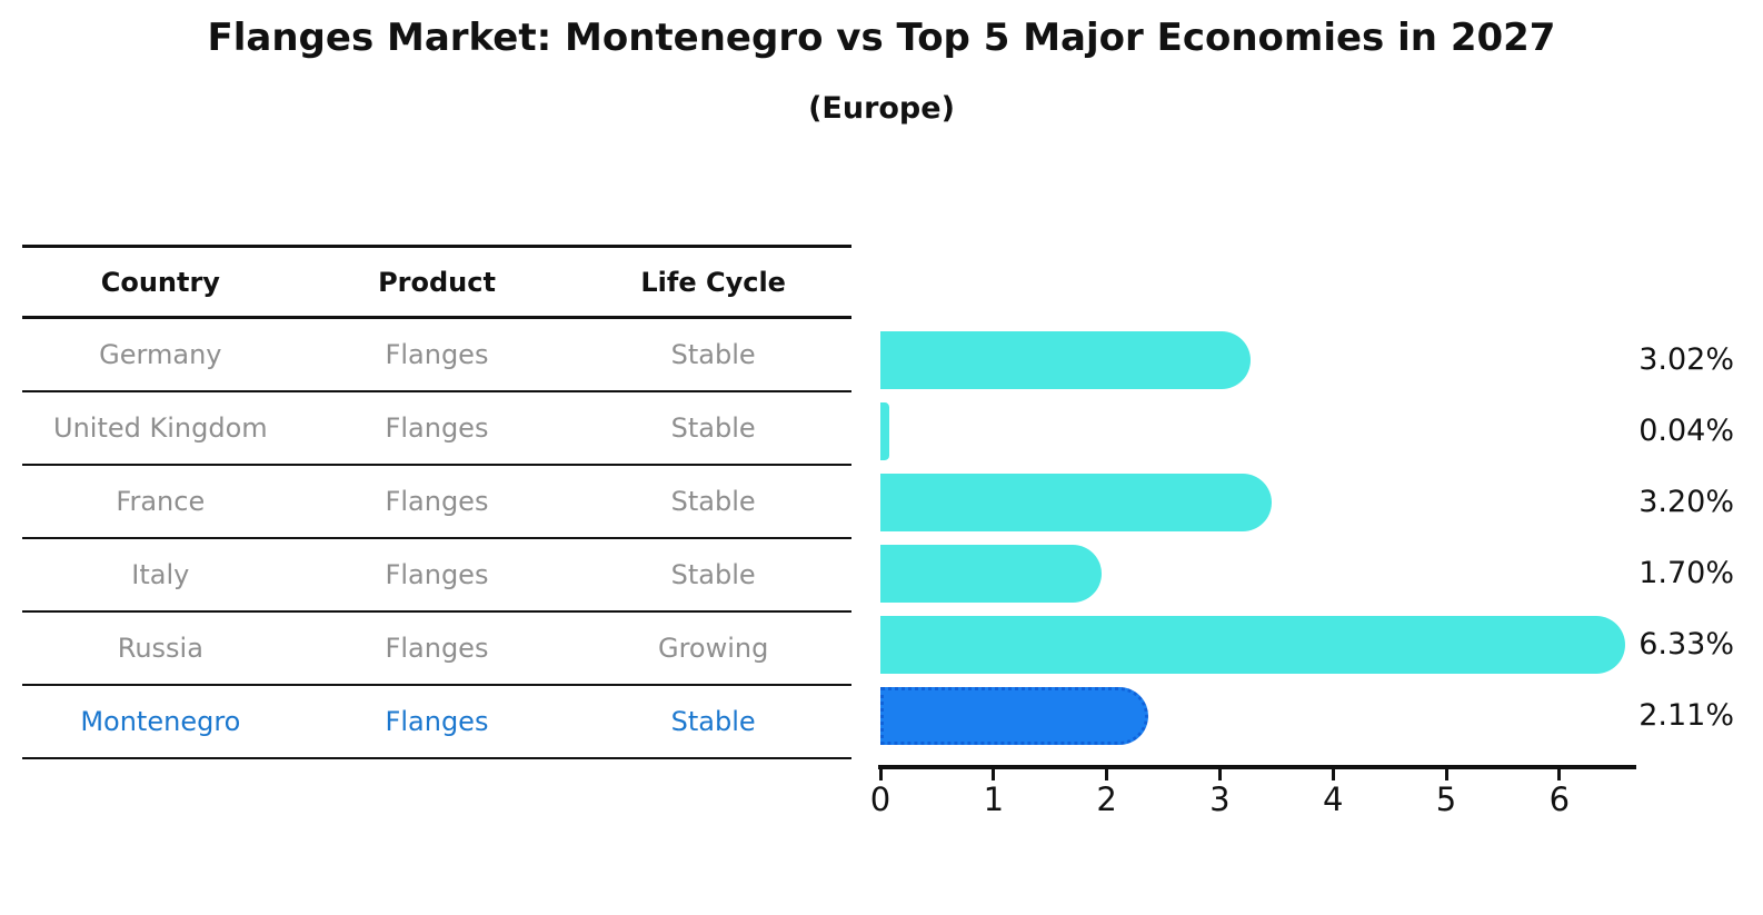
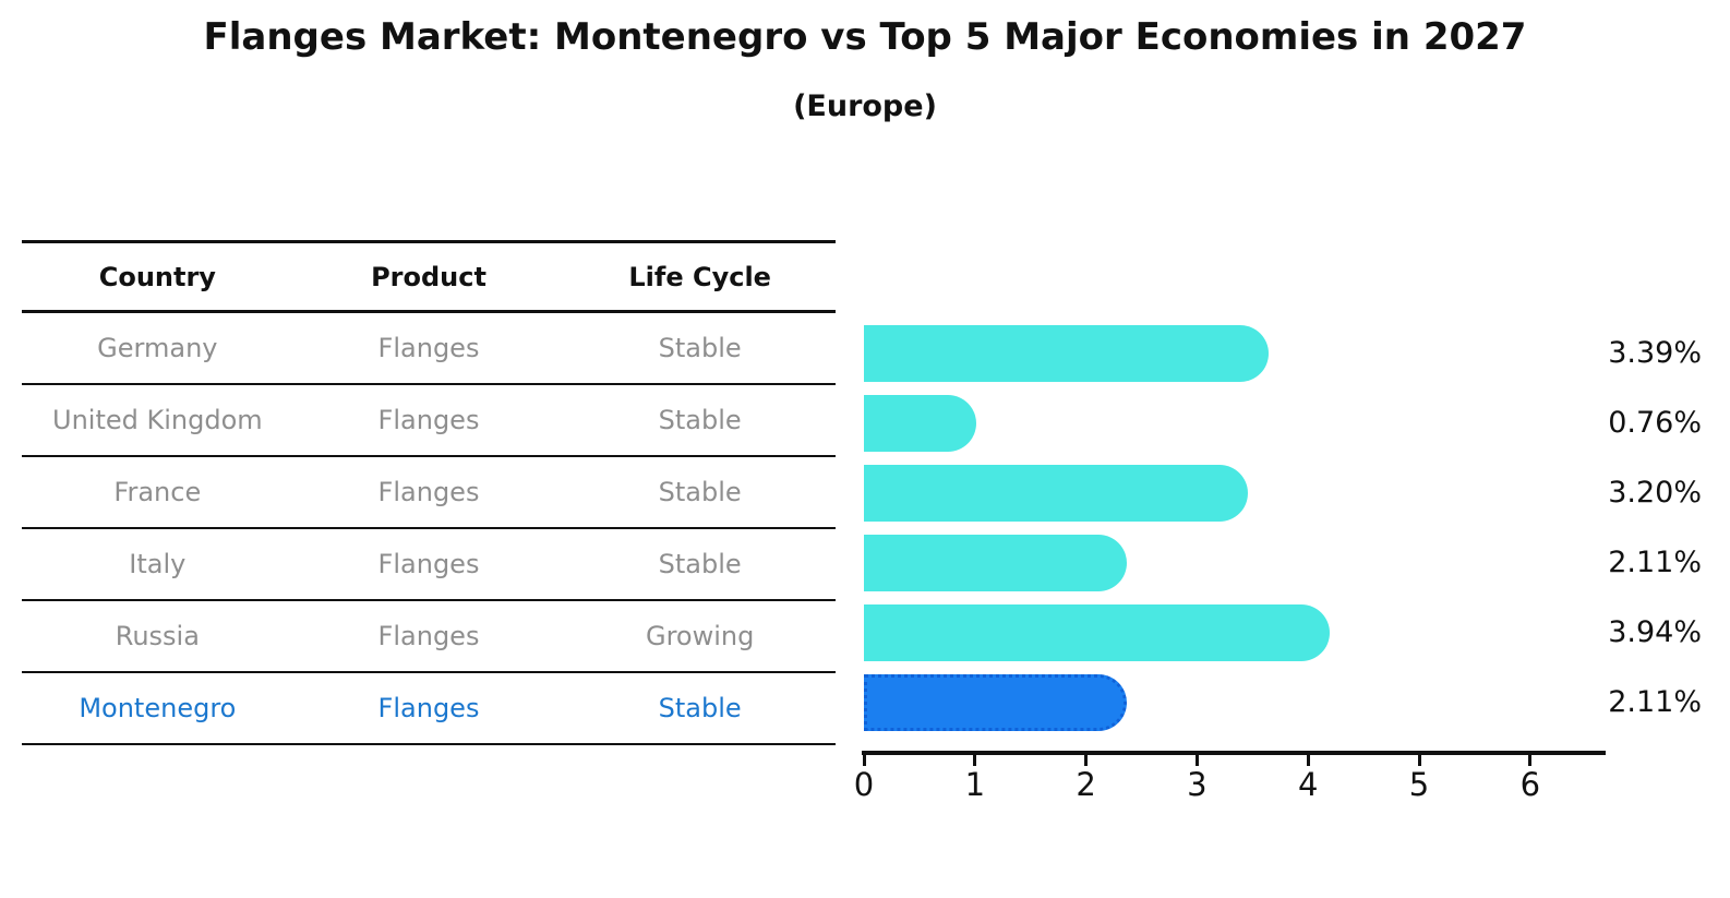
Germany: 3.02% -> 3.39%
United Kingdom: 0.04% -> 0.76%
Italy: 1.70% -> 2.11%
Russia: 6.33% -> 3.94%
